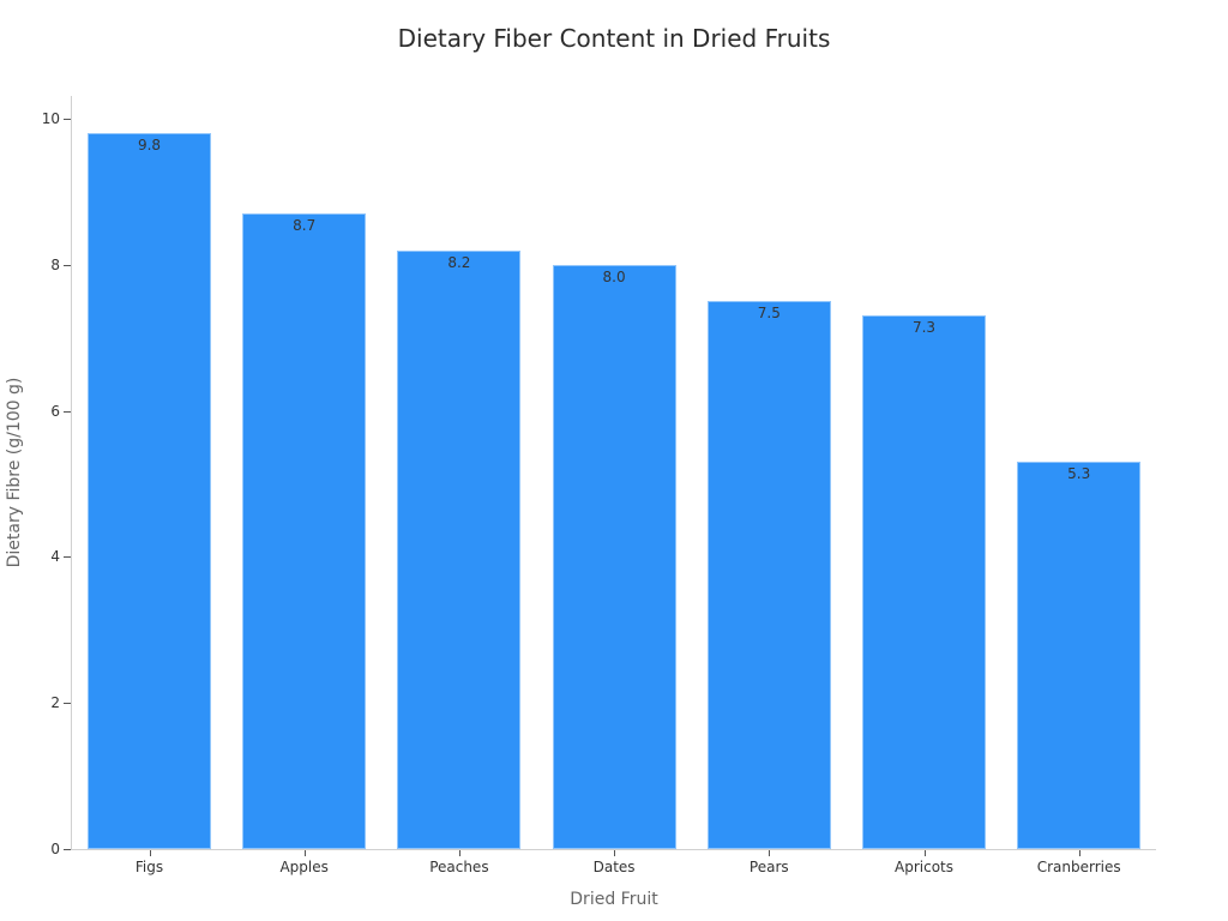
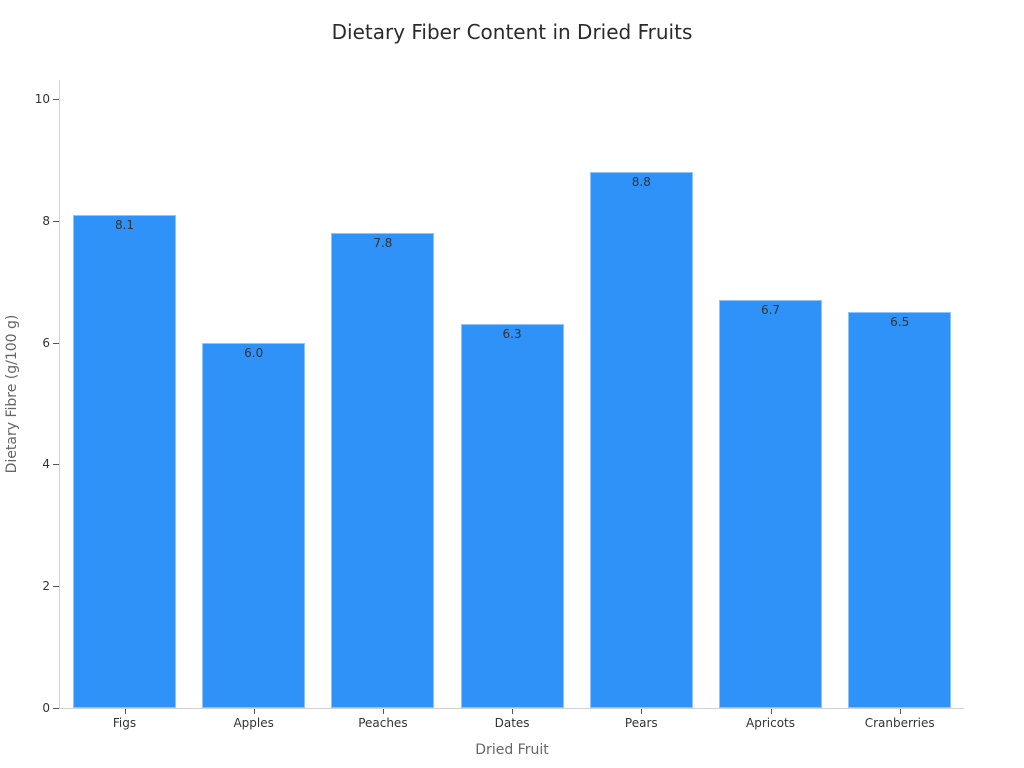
Figs: 9.8 -> 8.1
Apples: 8.7 -> 6.0
Peaches: 8.2 -> 7.8
Dates: 8.0 -> 6.3
Pears: 7.5 -> 8.8
Apricots: 7.3 -> 6.7
Cranberries: 5.3 -> 6.5
